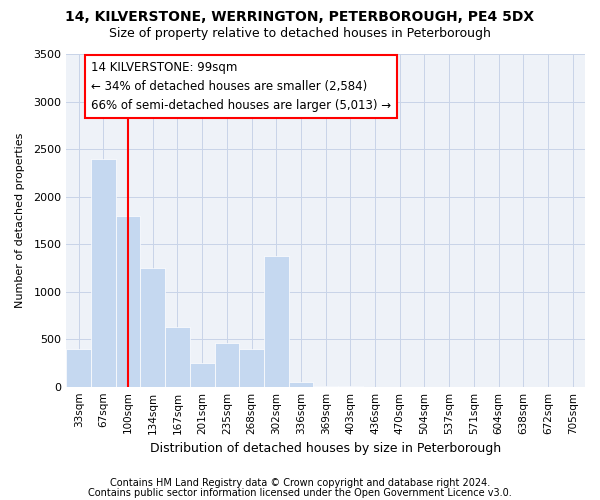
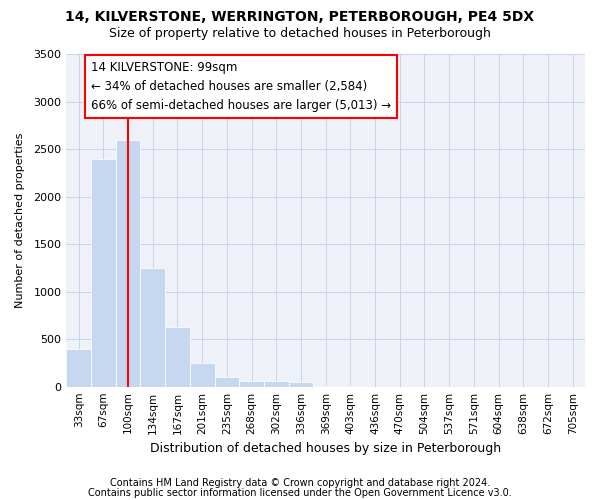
100sqm: 1800 -> 2600
235sqm: 460 -> 100
268sqm: 400 -> 60
302sqm: 1380 -> 60
